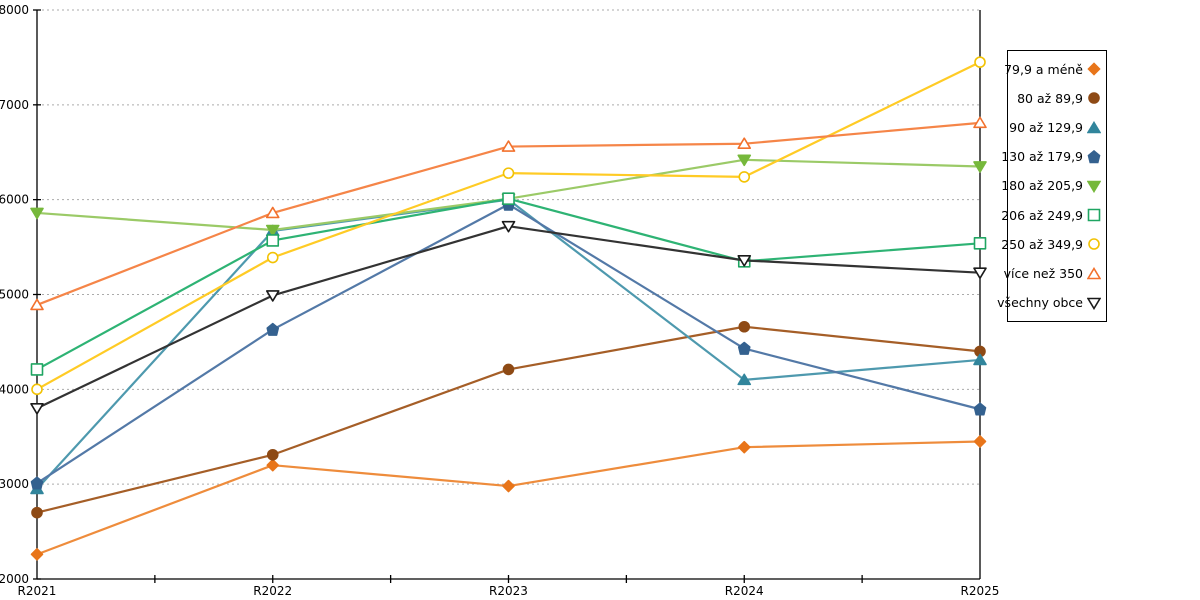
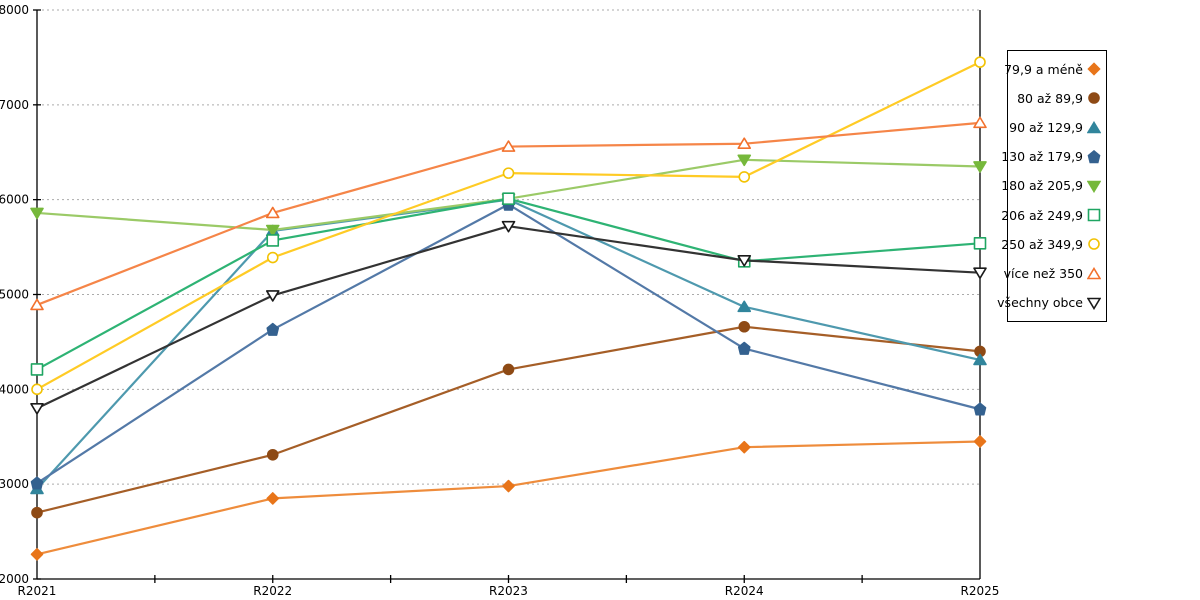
79,9 a méně/R2022: 3200 -> 2800
90 až 129,9/R2024: 4100 -> 4900
